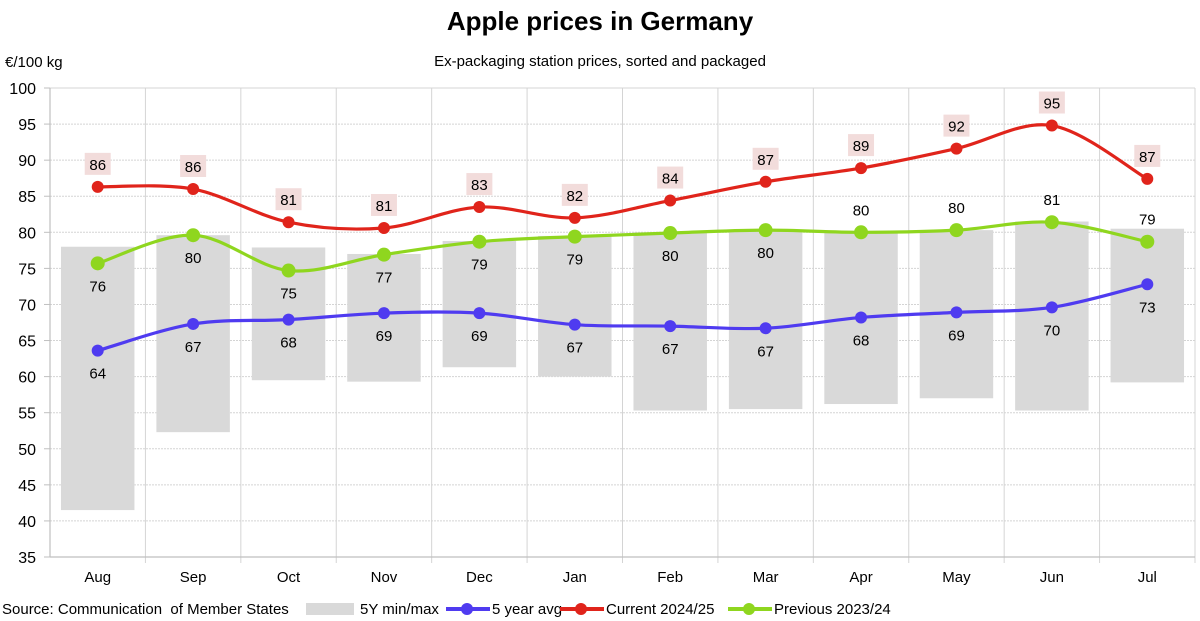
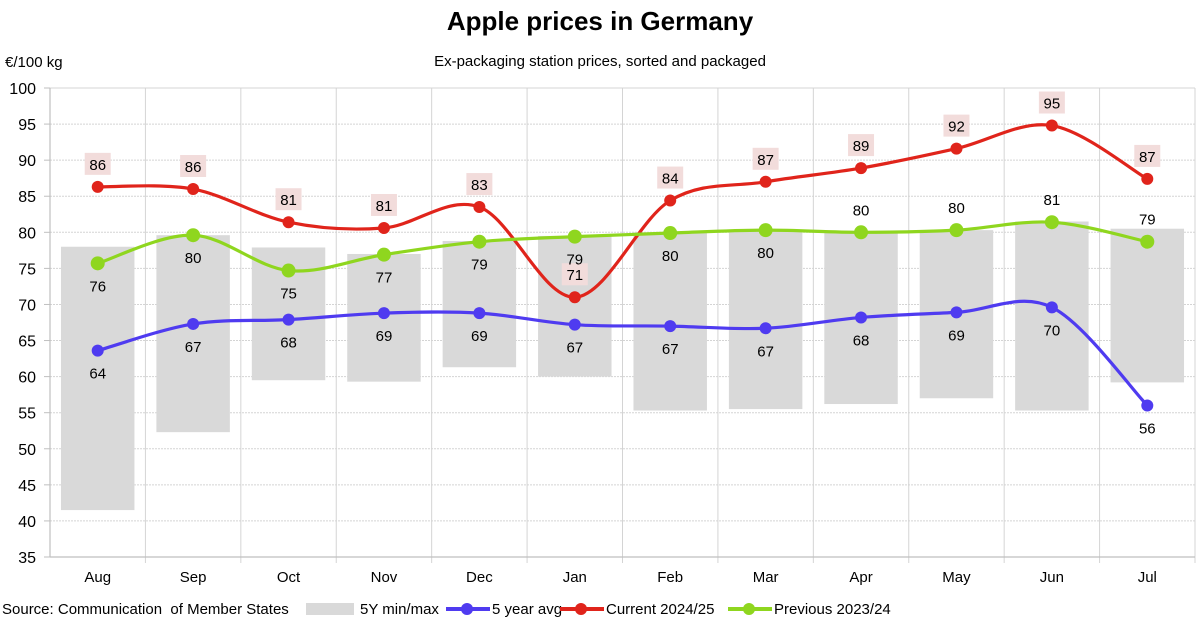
Current 2024/25/Jan: 82 -> 71
5 year avg/Jul: 73 -> 56
